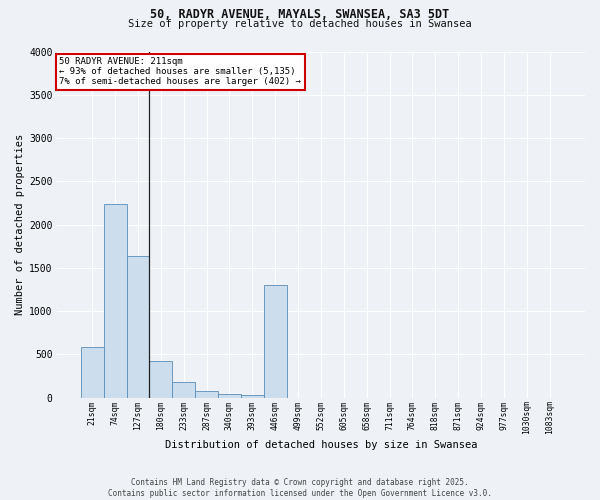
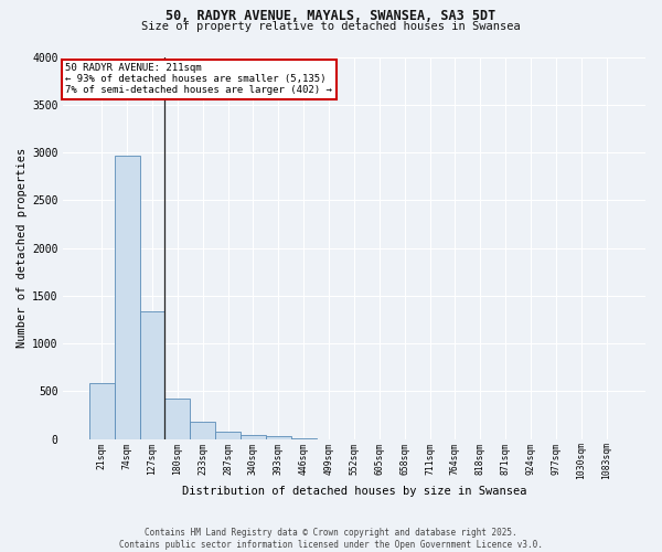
74sqm: 2240 -> 2970
127sqm: 1640 -> 1340
446sqm: 1300 -> 10
